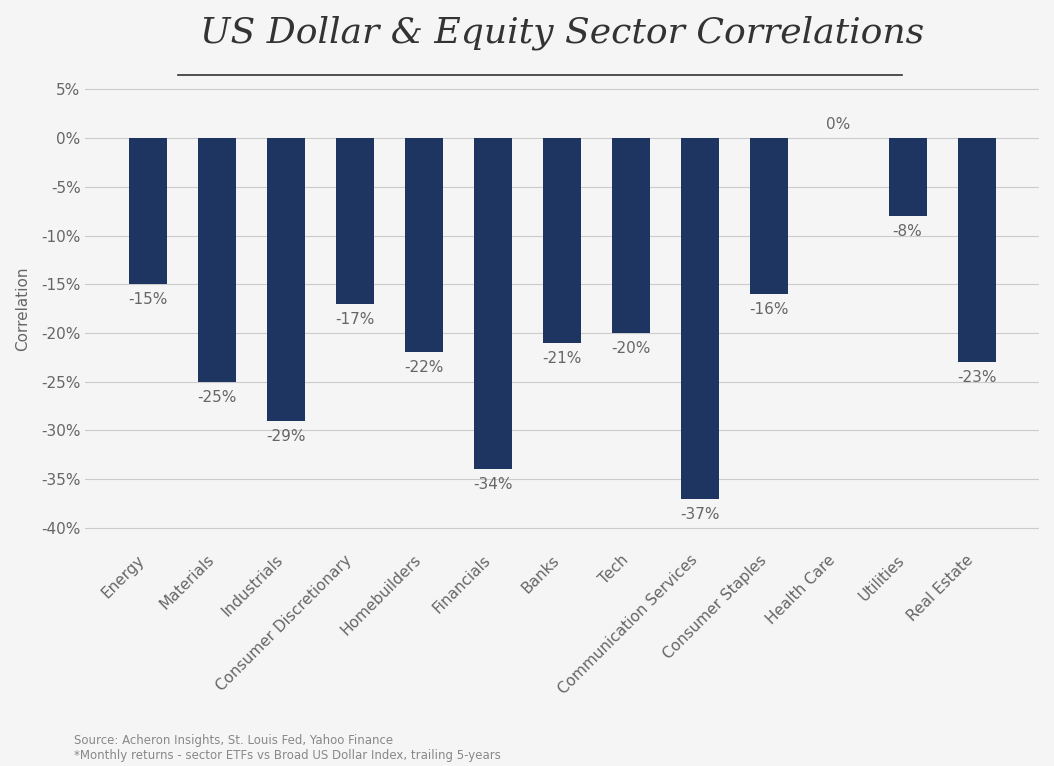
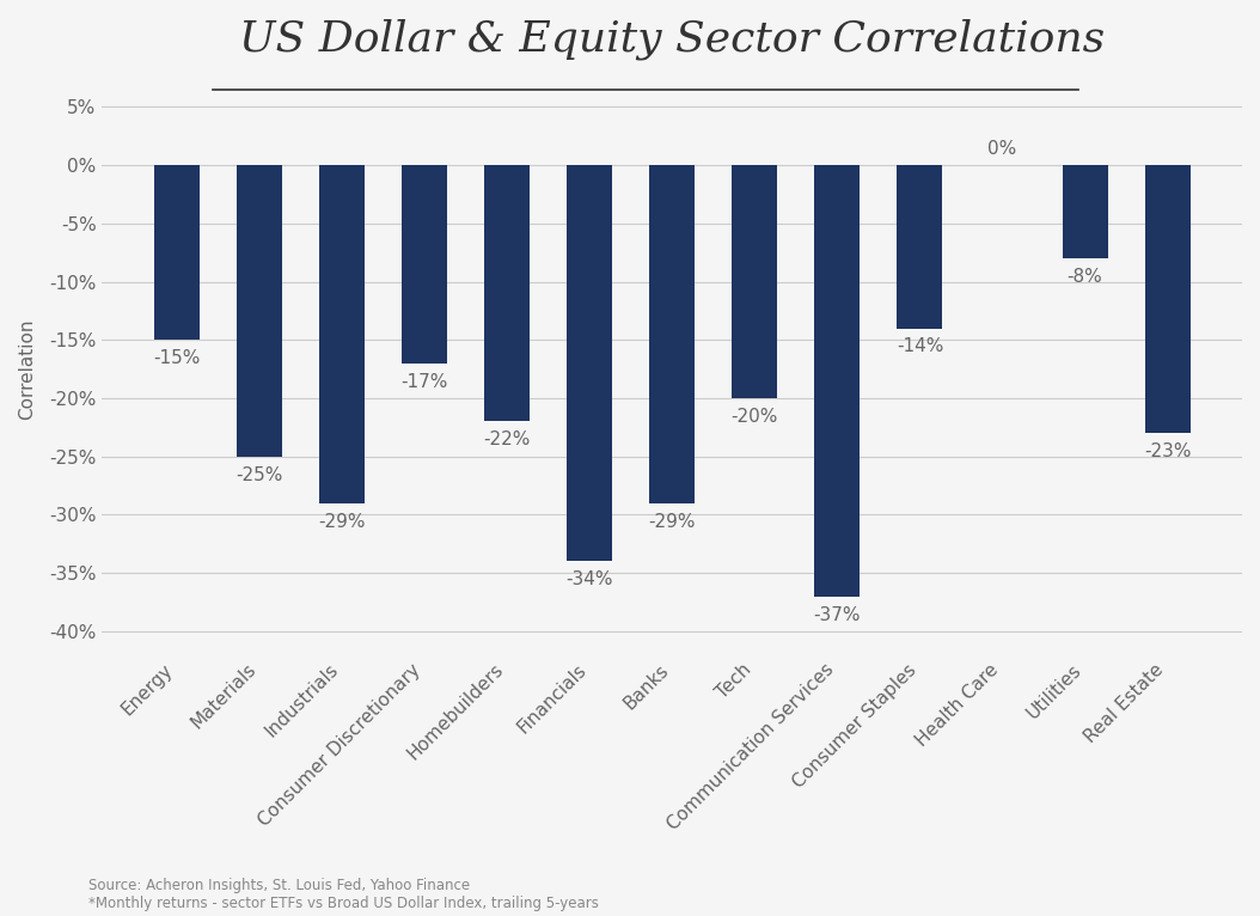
Banks: -21% -> -29%
Consumer Staples: -16% -> -14%
